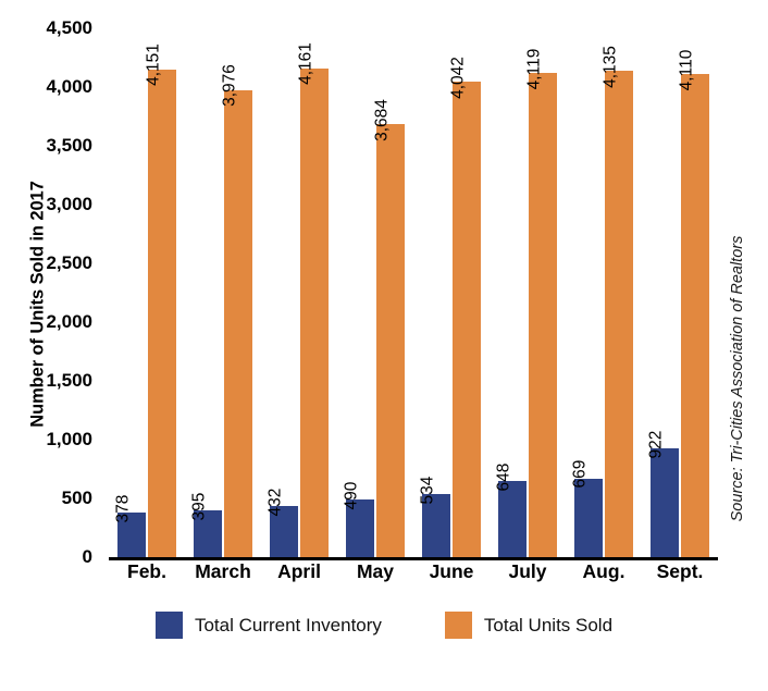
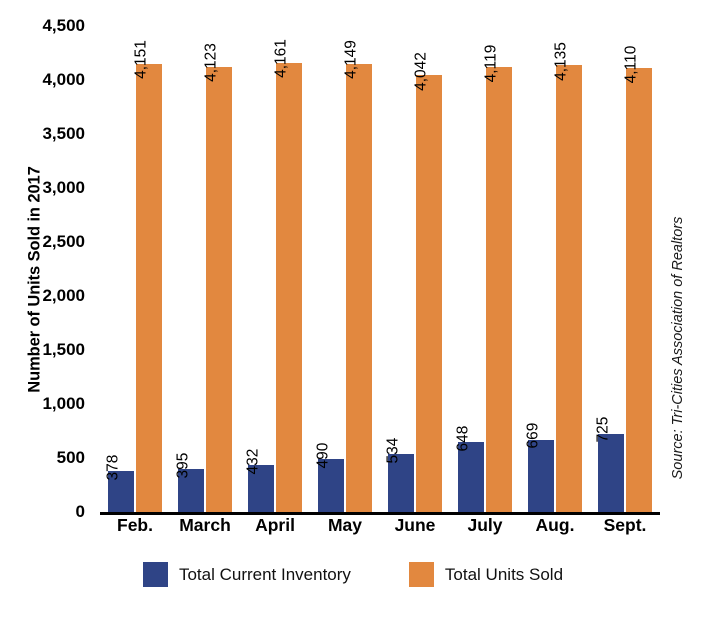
Total Units Sold/March: 3,976 -> 4,123
Total Units Sold/May: 3,684 -> 4,149
Total Current Inventory/Sept.: 922 -> 725
